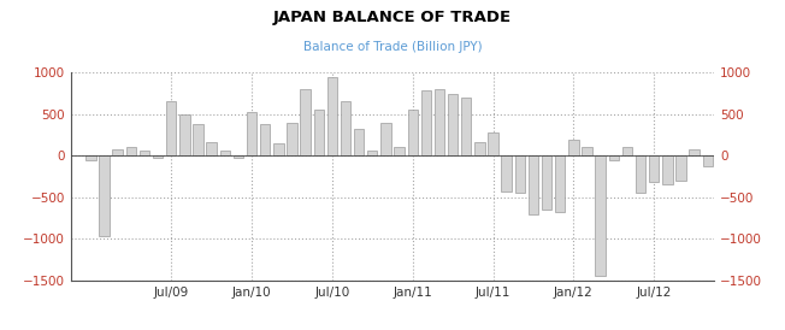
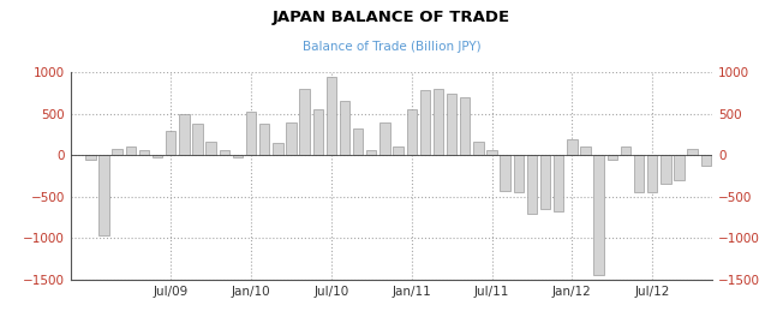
Jul/09: 660 -> 300
Jul/11: 280 -> 60
Jul/12: -320 -> -450
